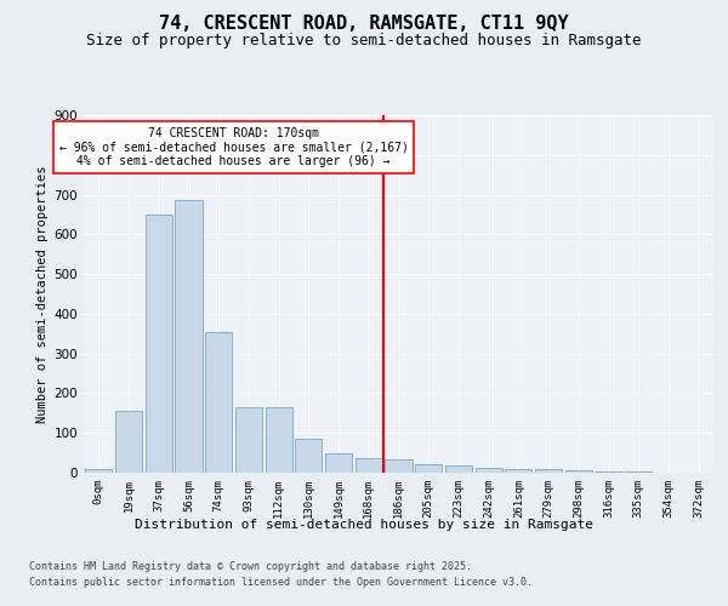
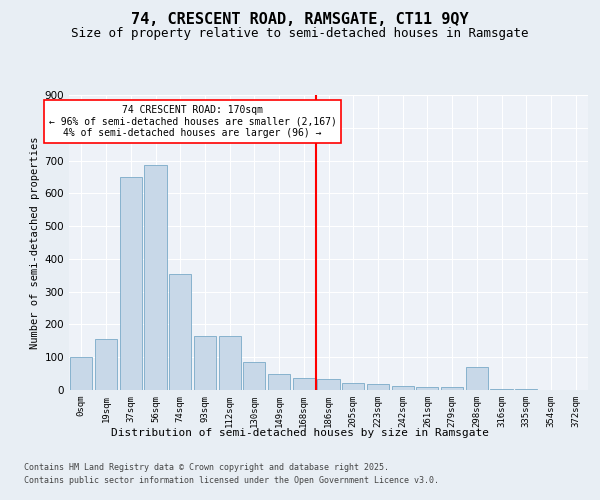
0sqm: 10 -> 100
298sqm: 5 -> 70
